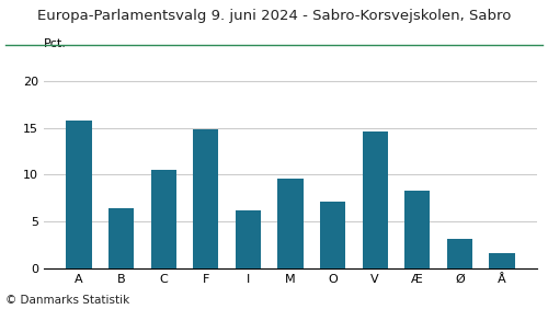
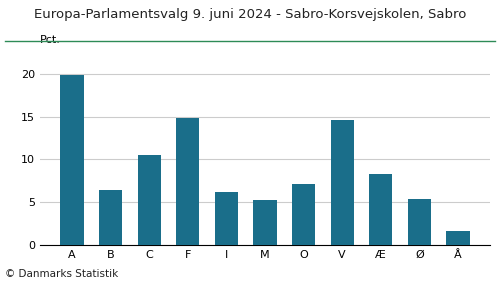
A: 15.8 -> 19.8
M: 9.6 -> 5.3
Ø: 3.2 -> 5.4
